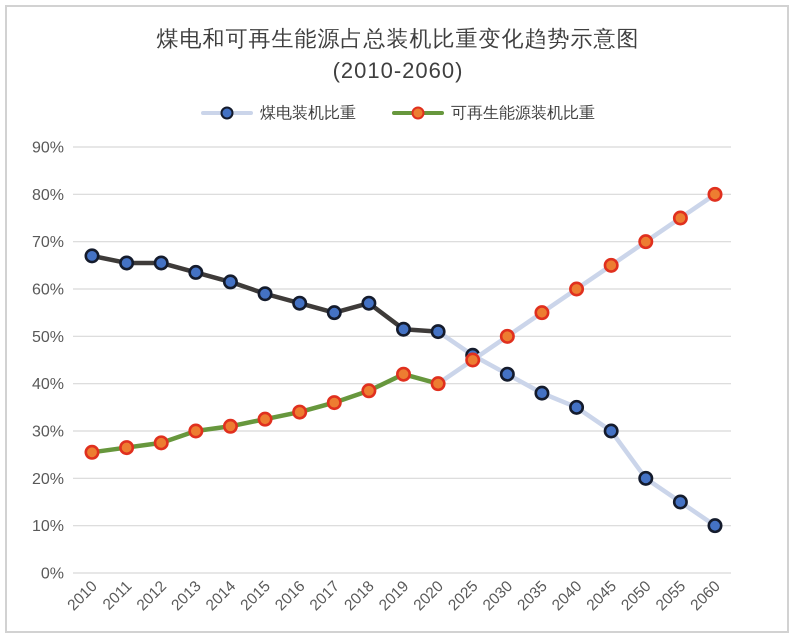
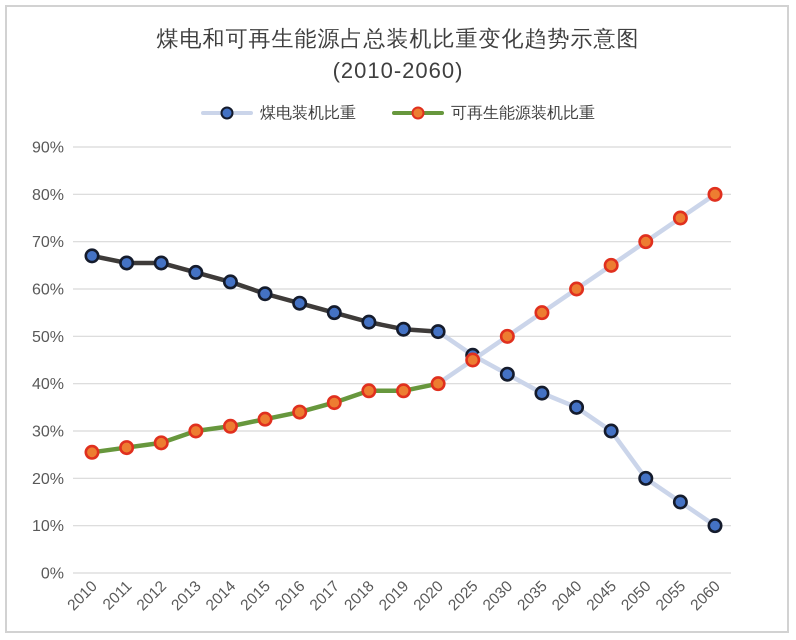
煤电装机比重/2018: 57% -> 53%
可再生能源装机比重/2019: 42% -> 38%
